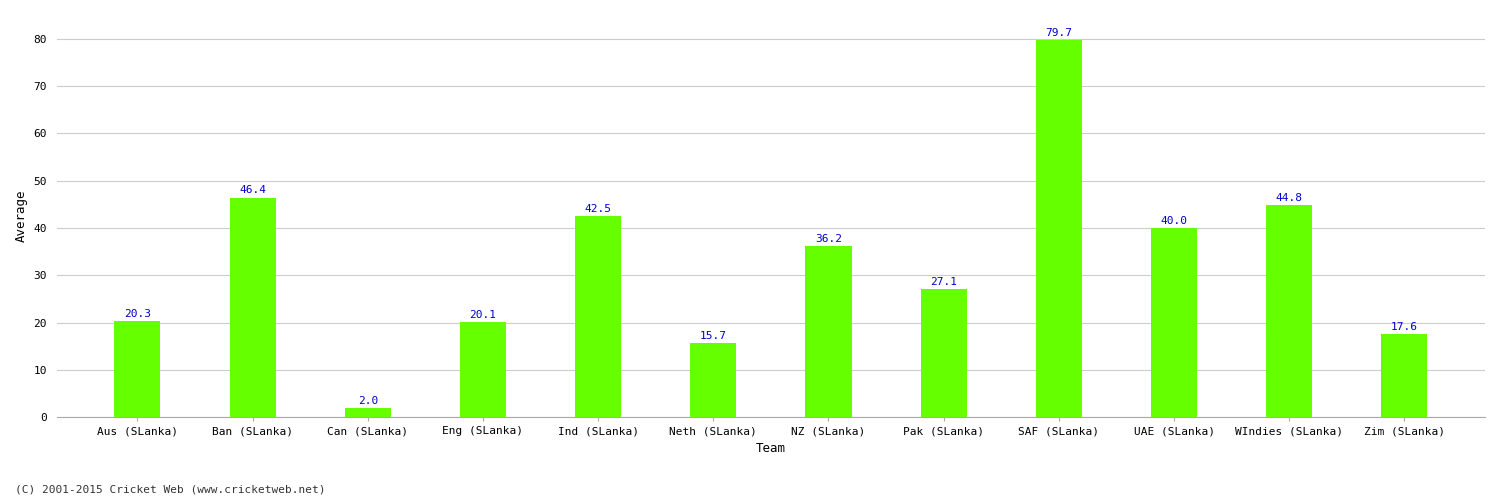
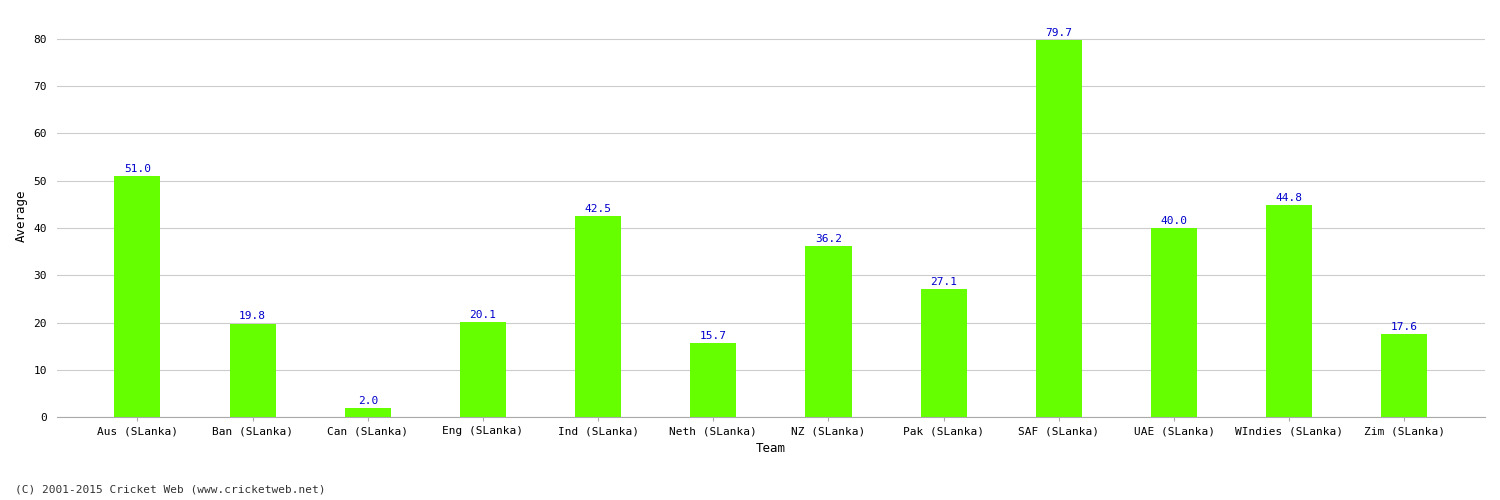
Aus (SLanka): 20.3 -> 51.0
Ban (SLanka): 46.4 -> 19.8
